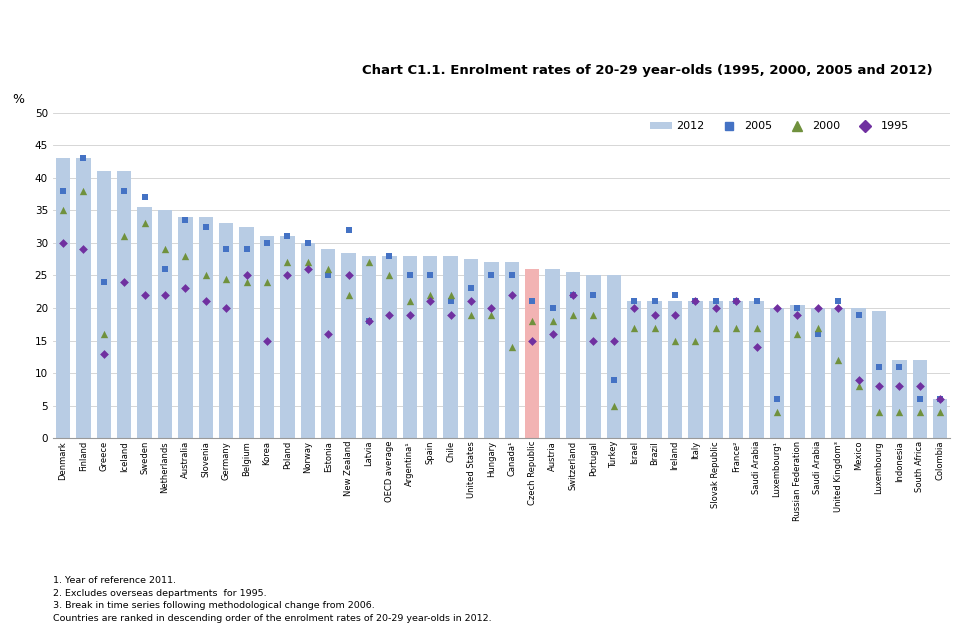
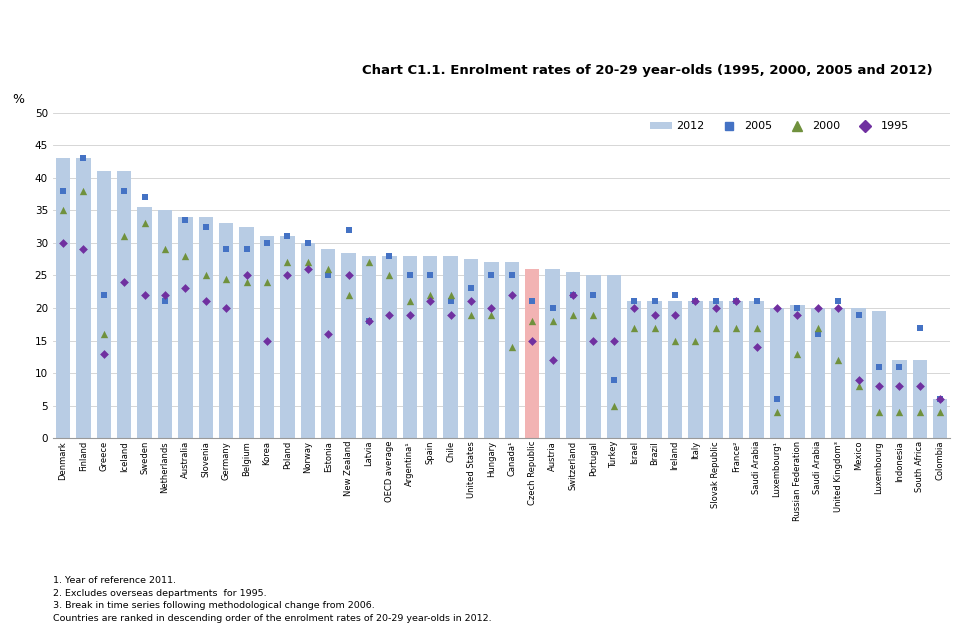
2005/Greece: 24.0 -> 22.0
2005/Netherlands: 26.0 -> 21.0
1995/Austria: 16 -> 12
2000/Russian Federation: 16.0 -> 13.0
2005/South Africa: 6.0 -> 17.0
